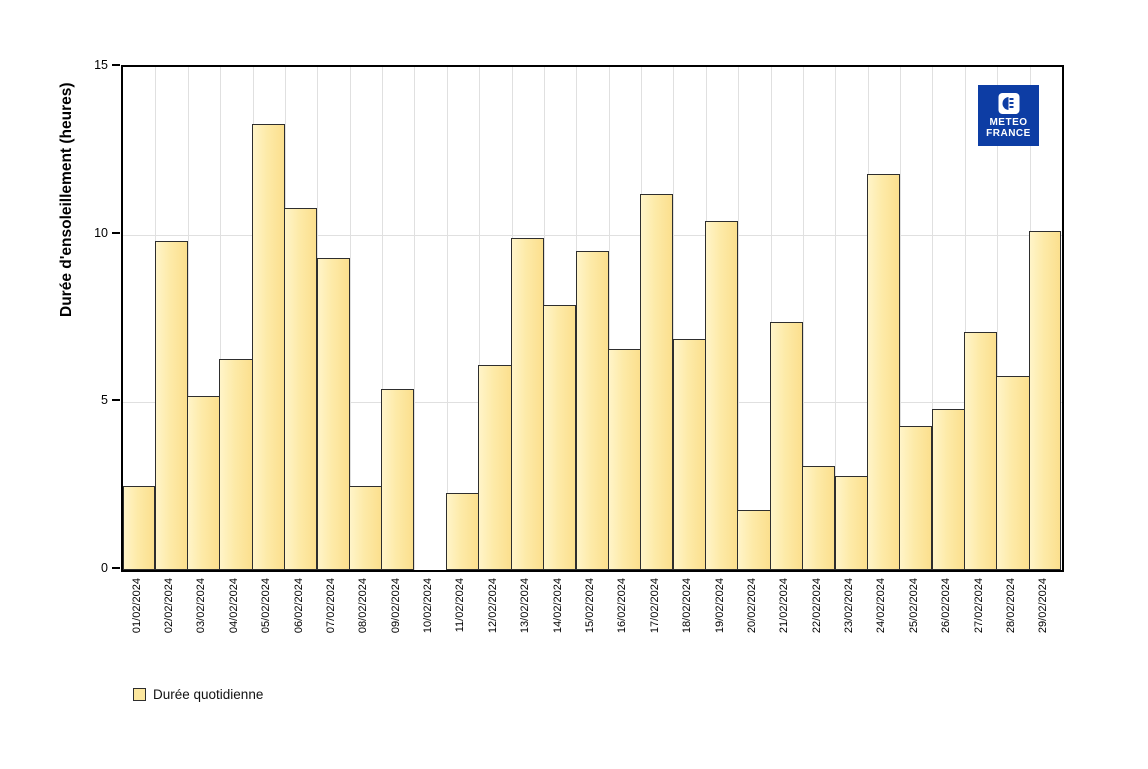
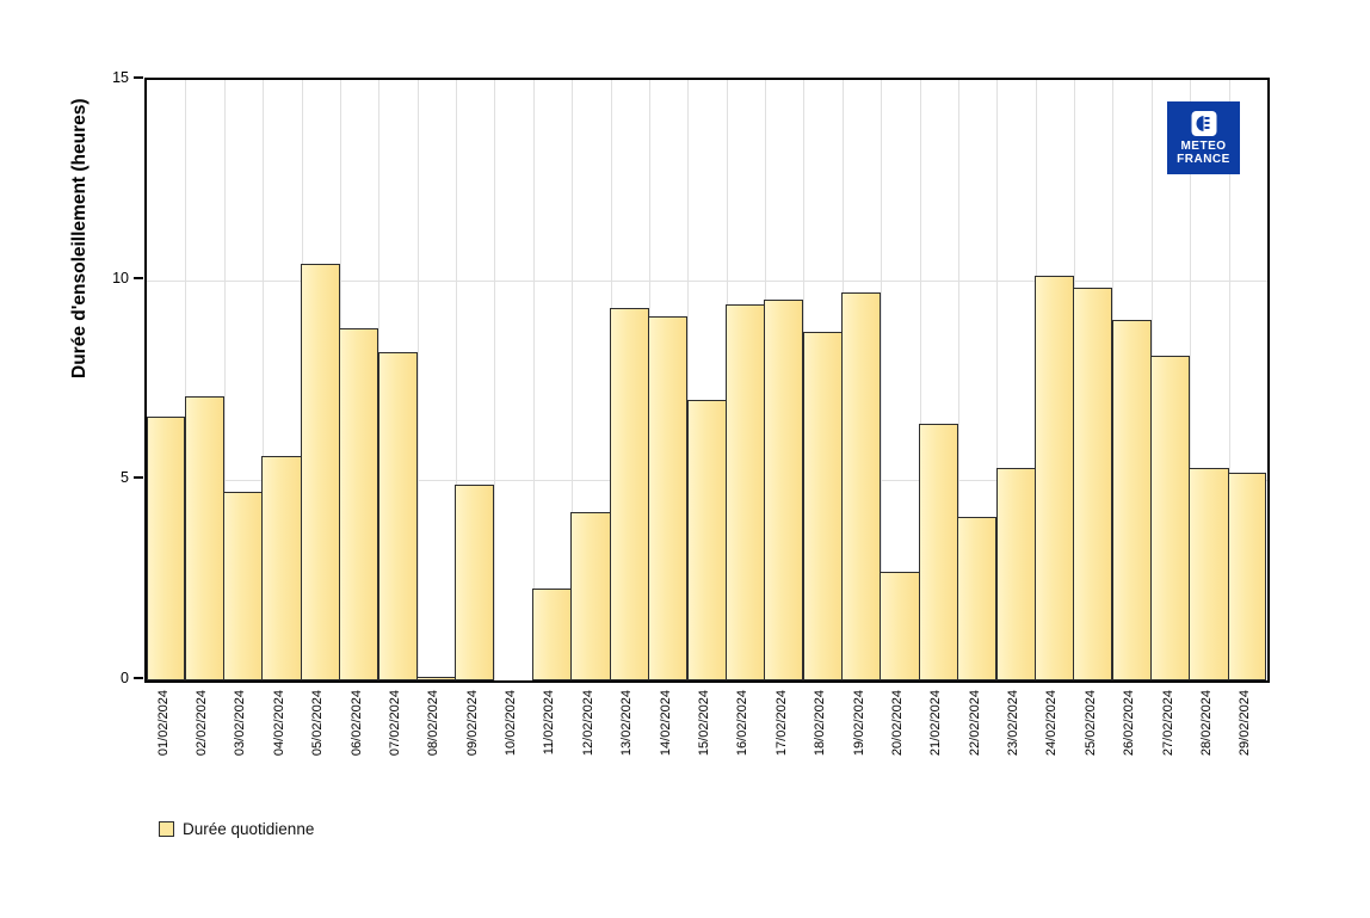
01/02/2024: 2.5 -> 6.6
02/02/2024: 9.8 -> 7.1
03/02/2024: 5.2 -> 4.7
04/02/2024: 6.3 -> 5.6
05/02/2024: 13.3 -> 10.4
06/02/2024: 10.8 -> 8.8
07/02/2024: 9.3 -> 8.2
08/02/2024: 2.5 -> 0.1
09/02/2024: 5.4 -> 4.9
12/02/2024: 6.1 -> 4.2
13/02/2024: 9.9 -> 9.3
14/02/2024: 7.9 -> 9.1
15/02/2024: 9.5 -> 7.0
16/02/2024: 6.6 -> 9.4
17/02/2024: 11.2 -> 9.5
18/02/2024: 6.9 -> 8.7
19/02/2024: 10.4 -> 9.7
20/02/2024: 1.8 -> 2.7
21/02/2024: 7.4 -> 6.4
22/02/2024: 3.1 -> 4.1
23/02/2024: 2.8 -> 5.3
24/02/2024: 11.8 -> 10.1
25/02/2024: 4.3 -> 9.8
26/02/2024: 4.8 -> 9.0
27/02/2024: 7.1 -> 8.1
28/02/2024: 5.8 -> 5.3
29/02/2024: 10.1 -> 5.2
